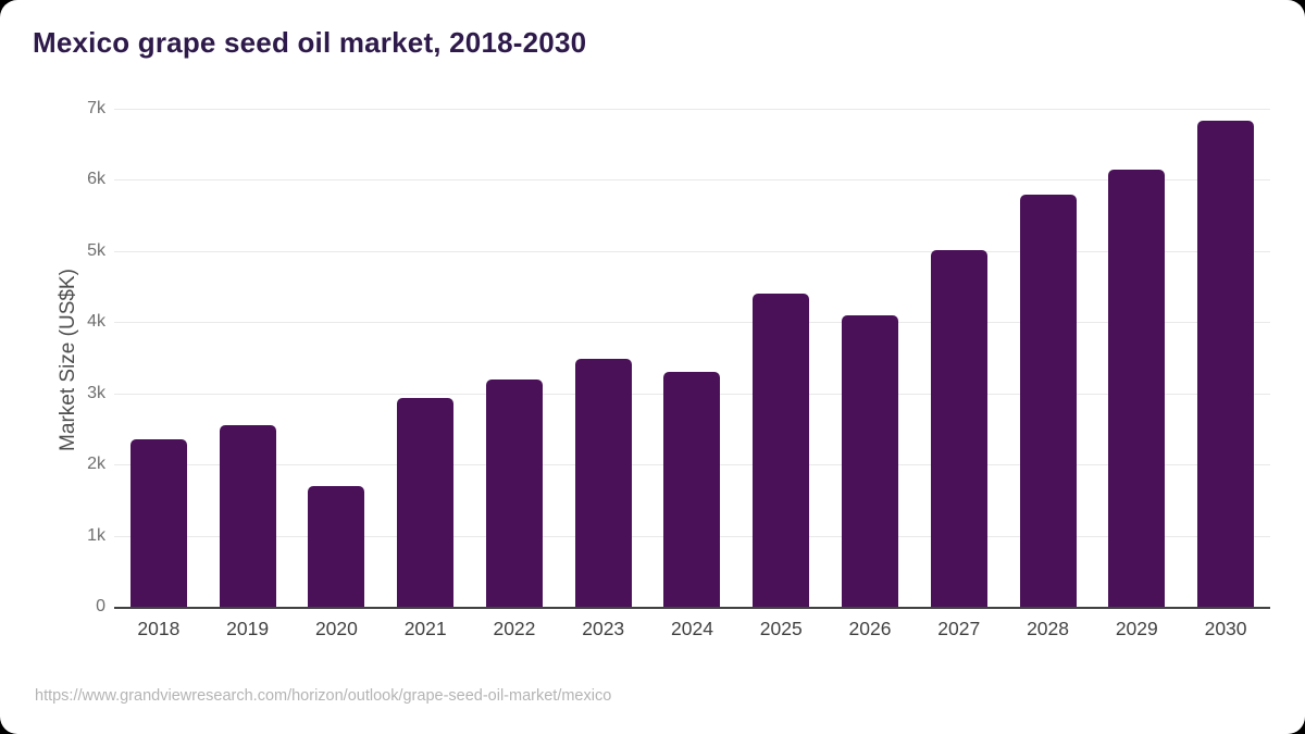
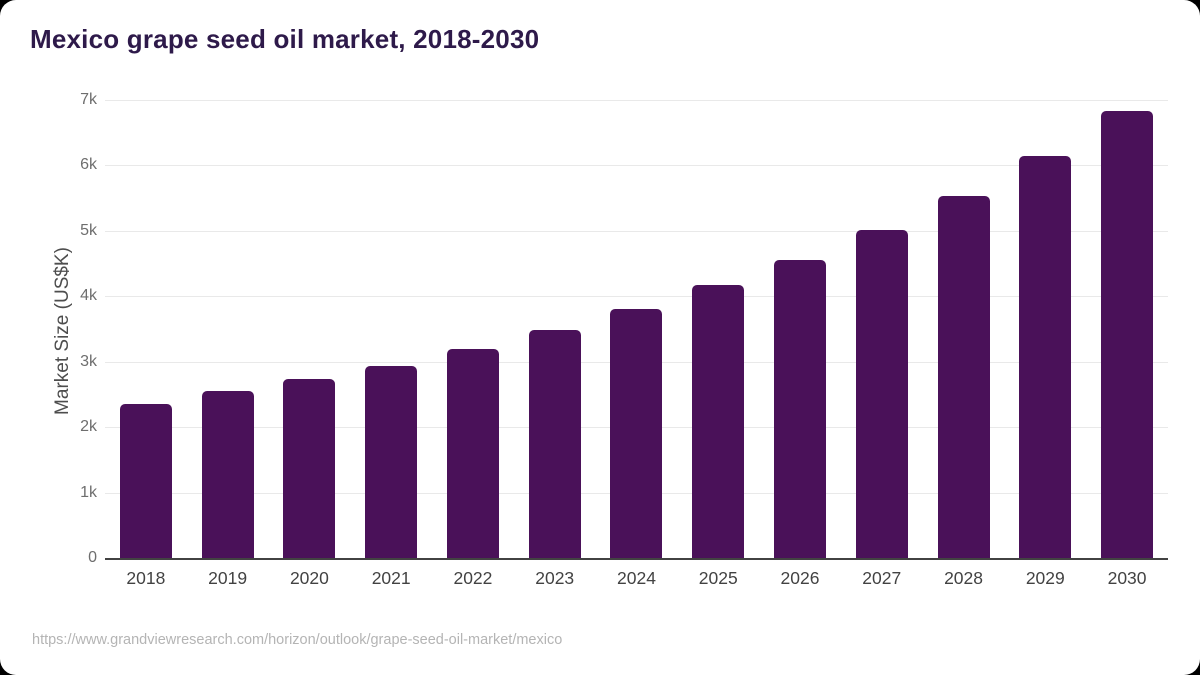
2020: 1.7k -> 2.7k
2024: 3.3k -> 3.8k
2025: 4.4k -> 4.2k
2026: 4.1k -> 4.6k
2028: 5.8k -> 5.5k
